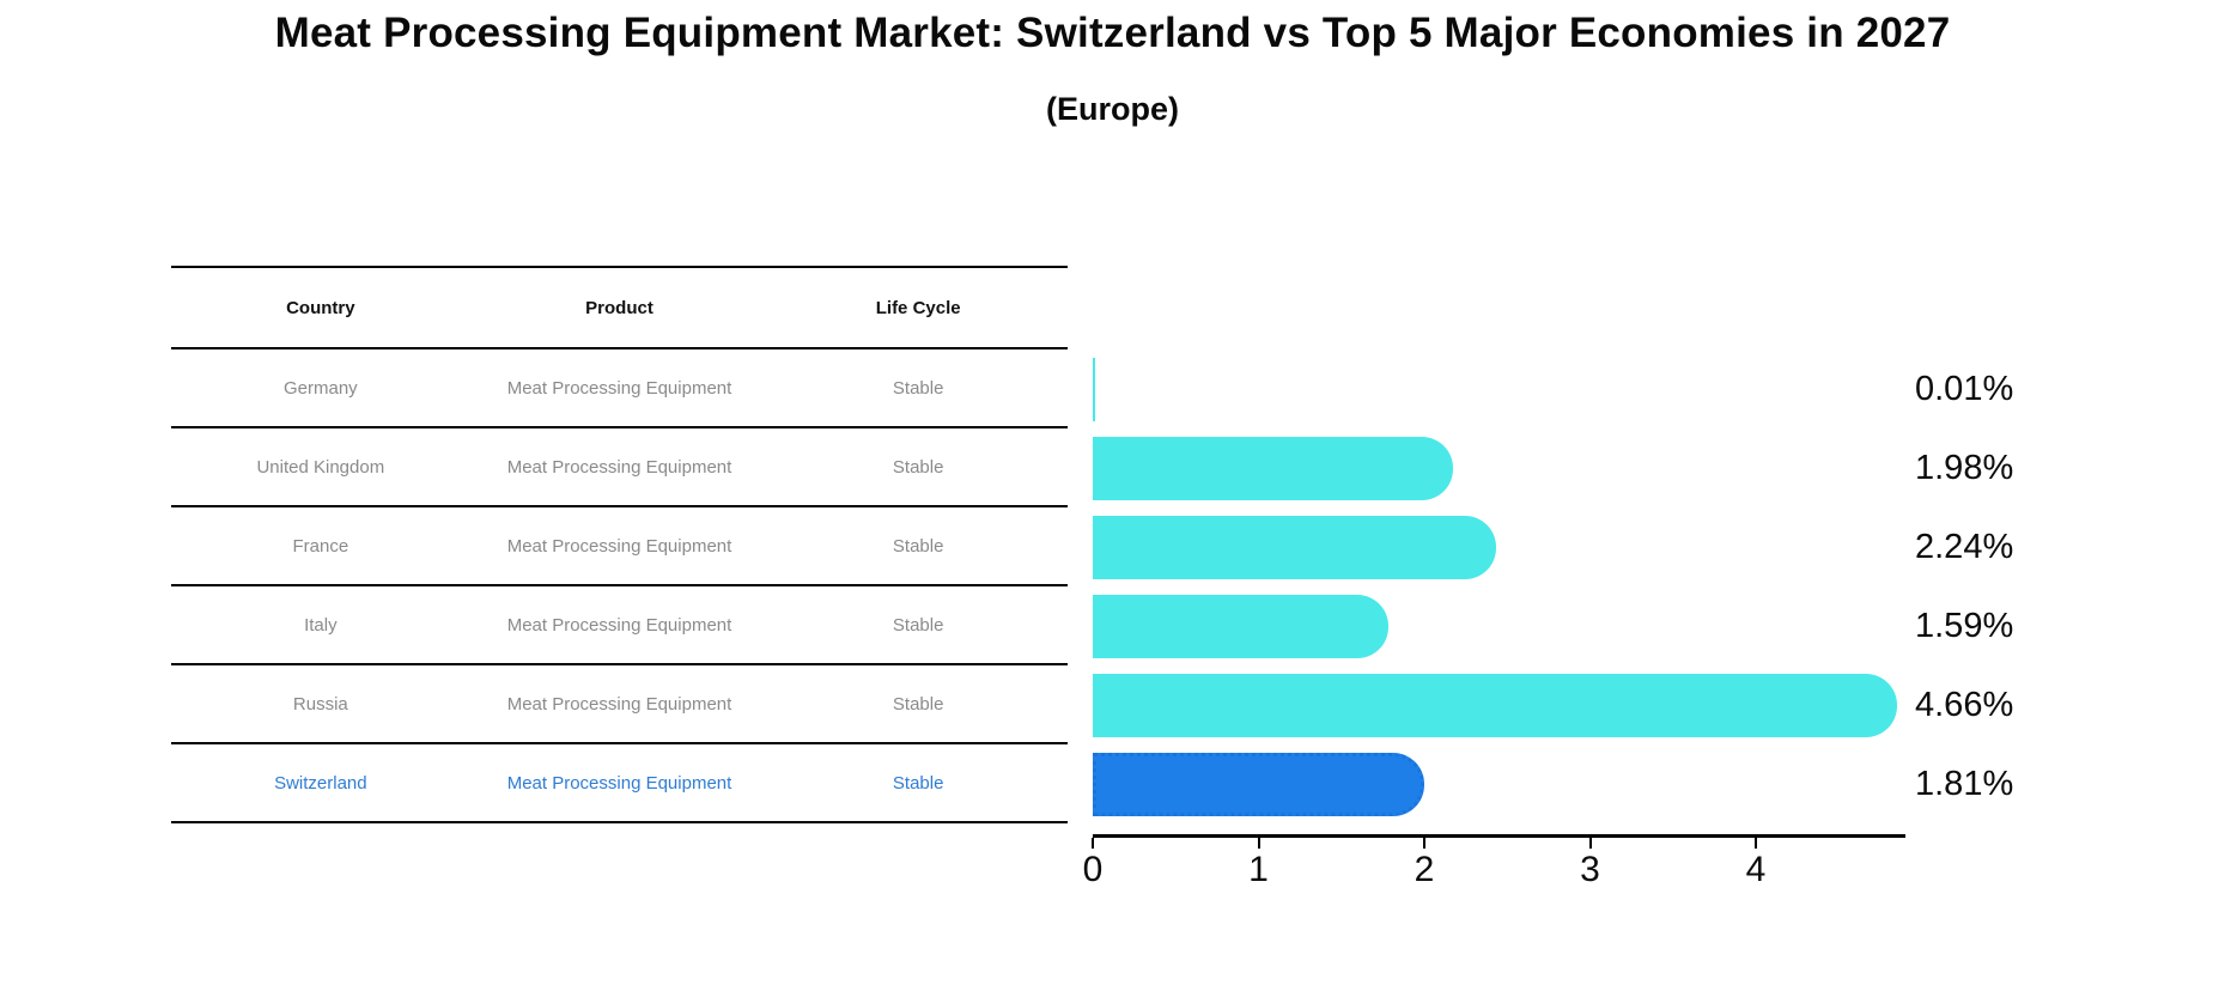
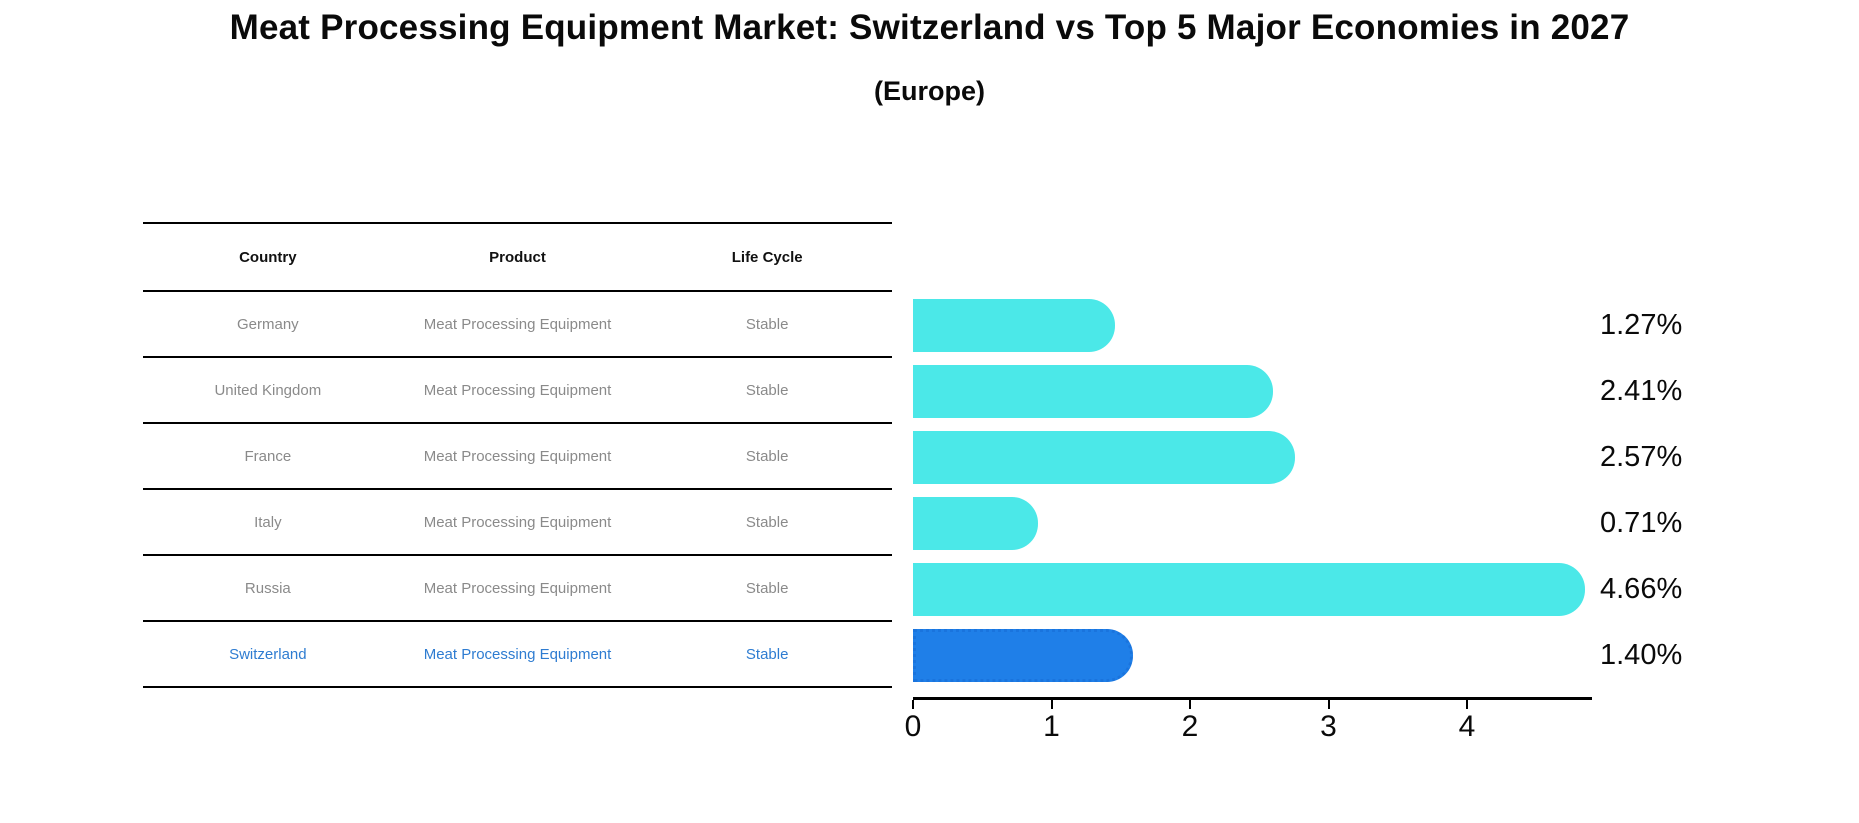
Germany: 0.01% -> 1.27%
United Kingdom: 1.98% -> 2.41%
France: 2.24% -> 2.57%
Italy: 1.59% -> 0.71%
Switzerland: 1.81% -> 1.40%
